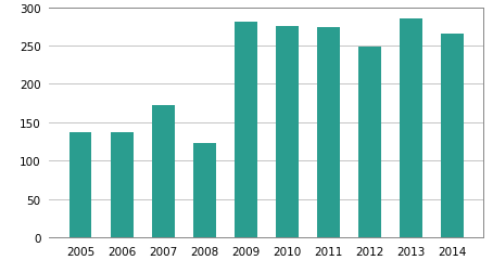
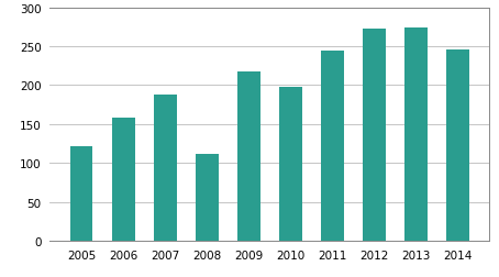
2005: 137 -> 122
2006: 137 -> 158
2007: 172 -> 188
2008: 123 -> 112
2009: 281 -> 218
2010: 276 -> 198
2011: 274 -> 244
2012: 249 -> 272
2013: 285 -> 274
2014: 265 -> 246
